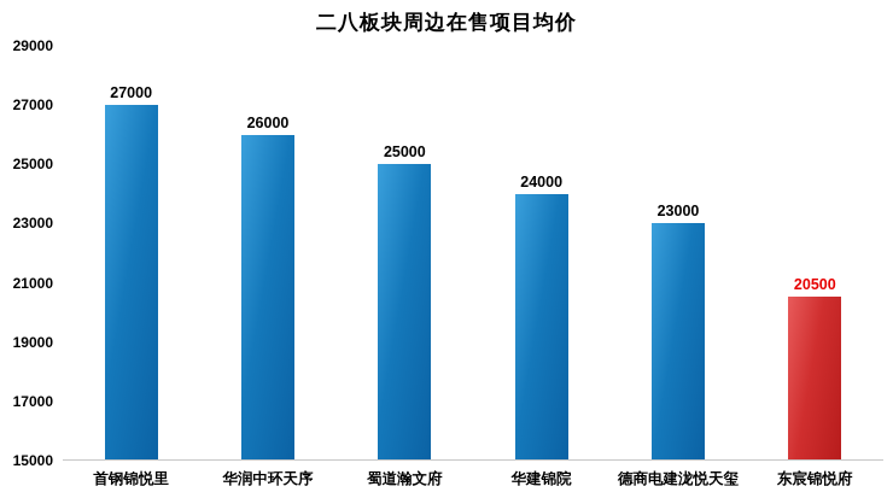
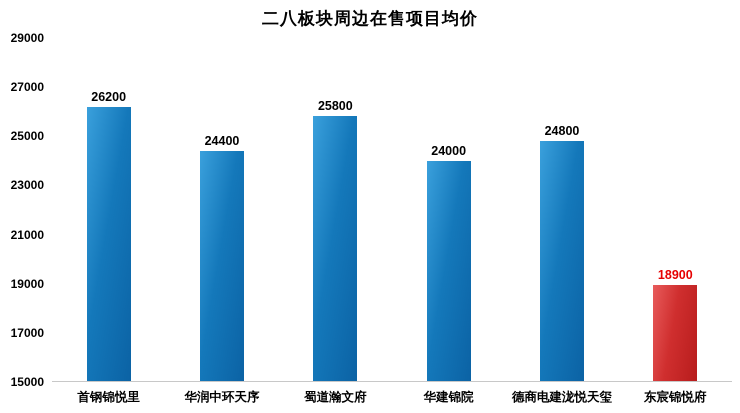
首钢锦悦里: 27000 -> 26200
华润中环天序: 26000 -> 24400
蜀道瀚文府: 25000 -> 25800
德商电建泷悦天玺: 23000 -> 24800
东宸锦悦府: 20500 -> 18900
